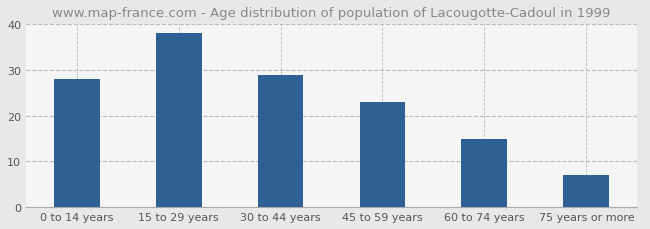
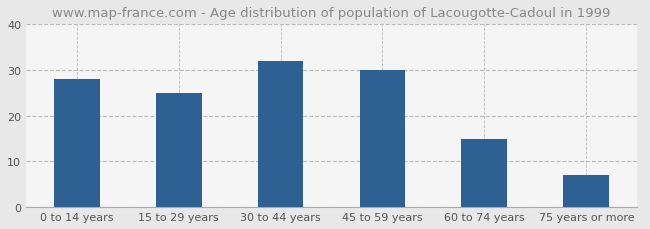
15 to 29 years: 38 -> 25
30 to 44 years: 29 -> 32
45 to 59 years: 23 -> 30
